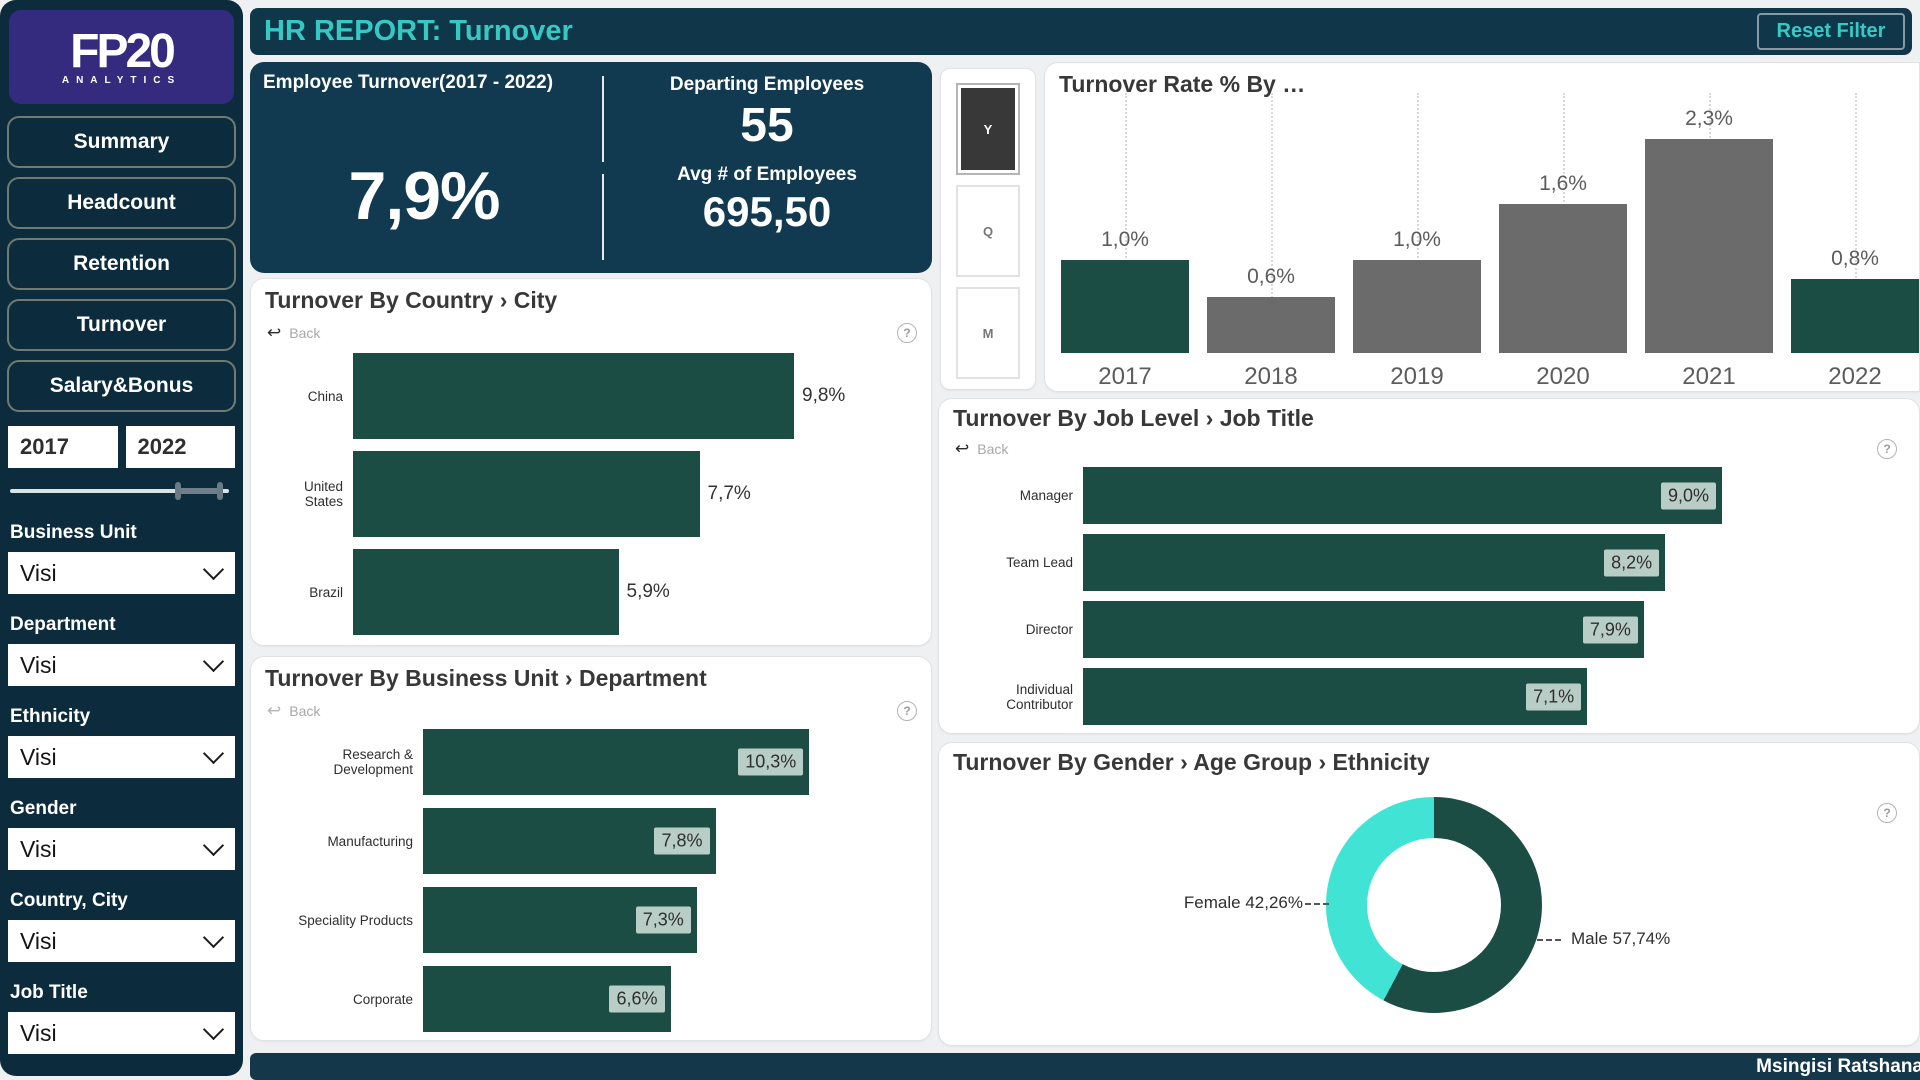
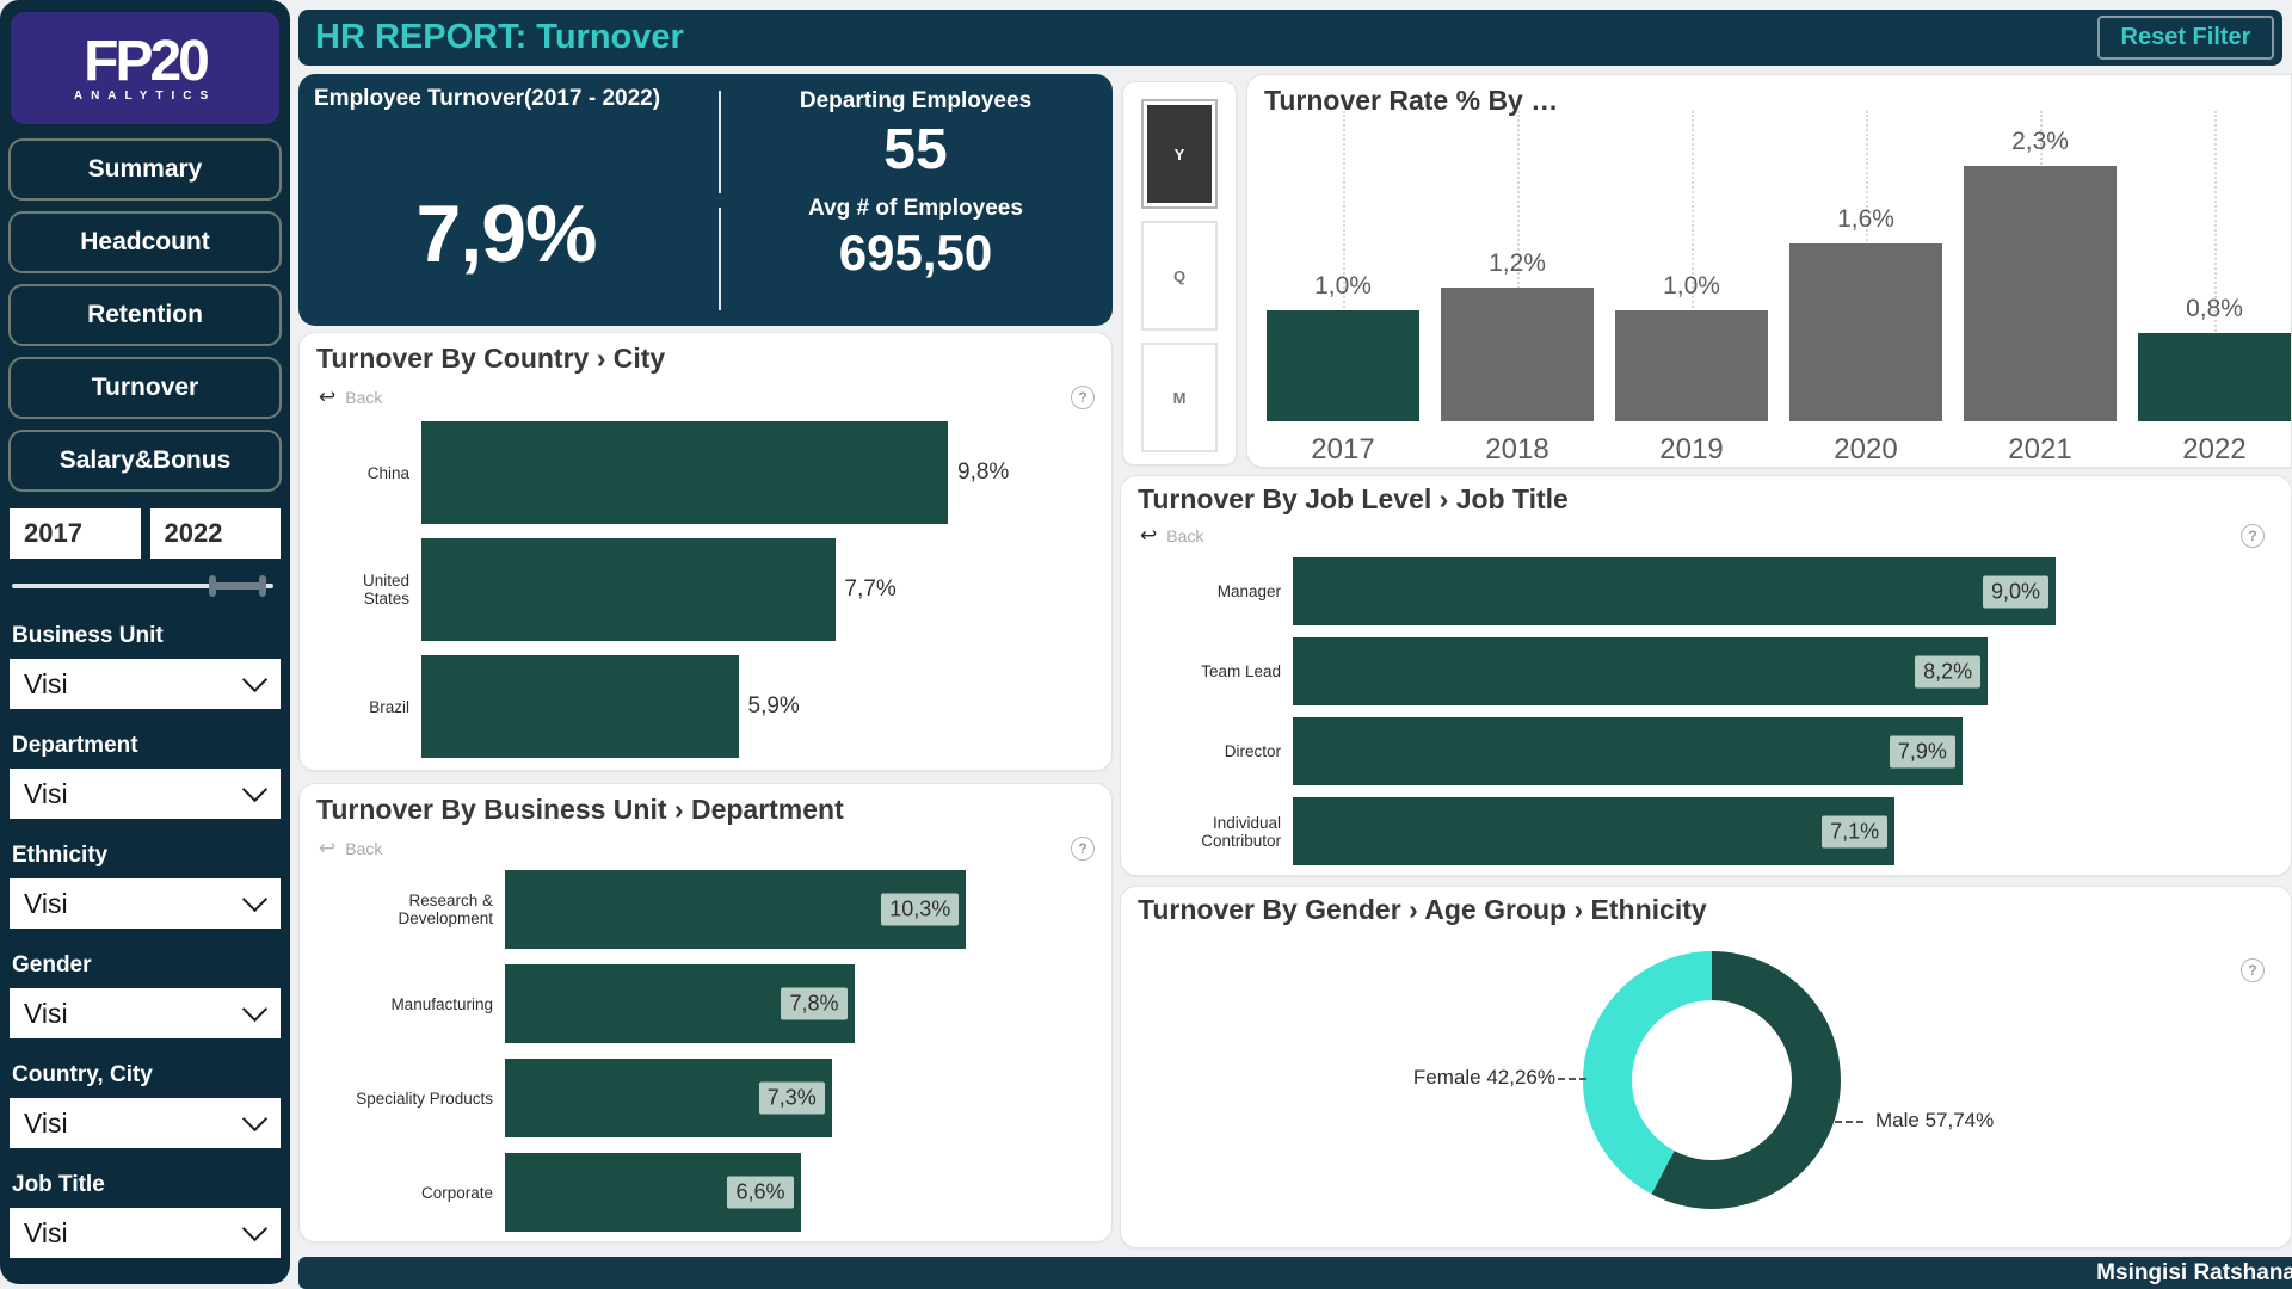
Turnover Rate % By …/2018: 0,6% -> 1,2%
